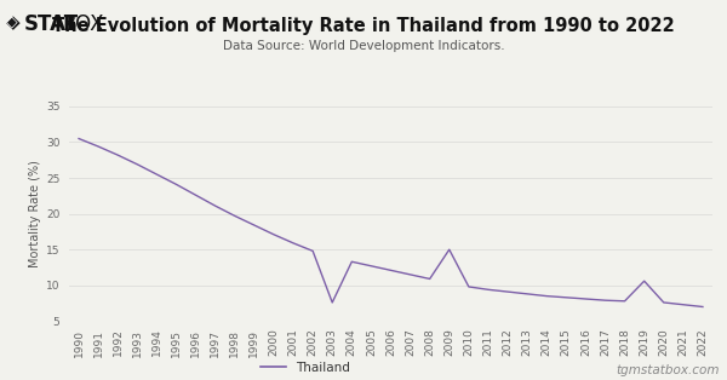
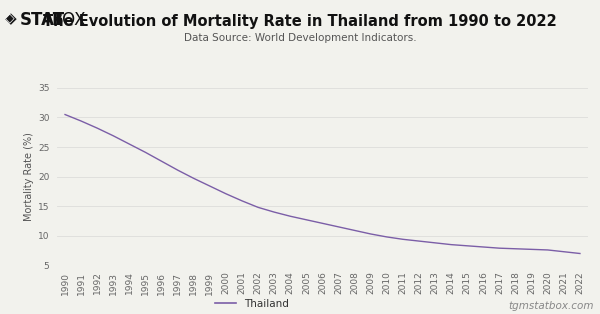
2003: 7.6 -> 14.0
2009: 15.0 -> 10.3
2019: 10.6 -> 7.7
